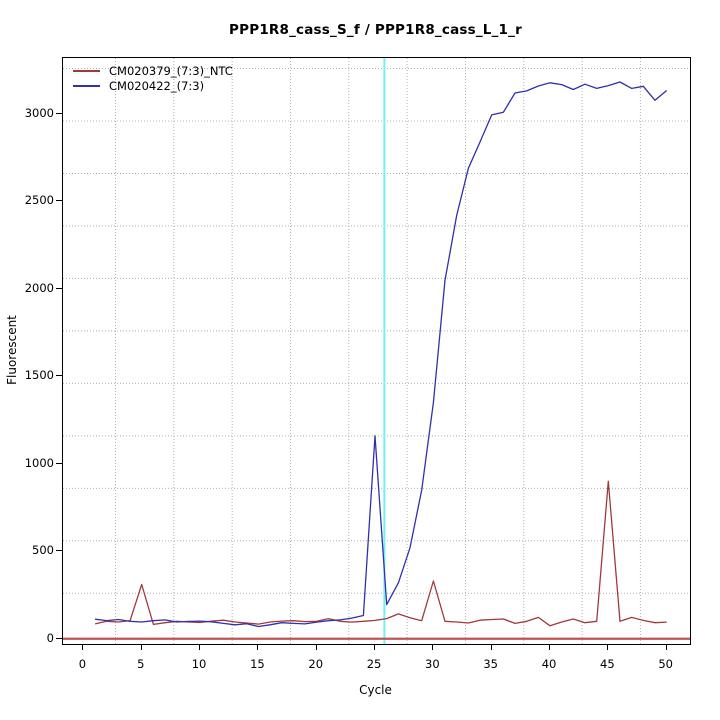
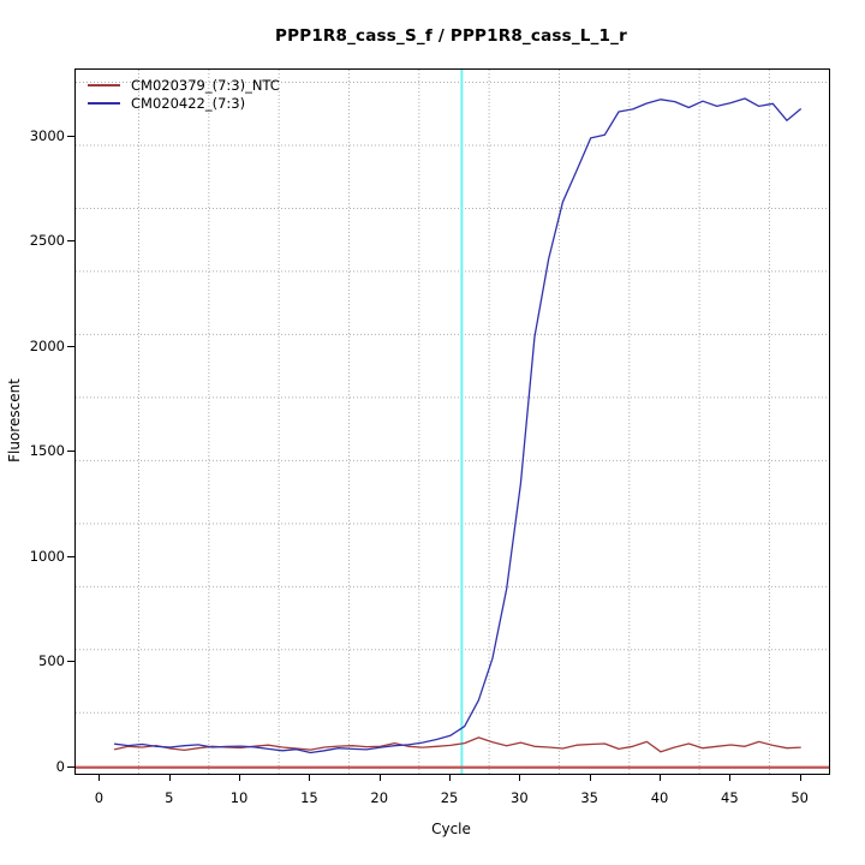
CM020379_(7:3)_NTC/5: 310 -> 90
CM020422_(7:3)/25: 1160 -> 150
CM020379_(7:3)_NTC/30: 330 -> 120
CM020379_(7:3)_NTC/45: 900 -> 110
